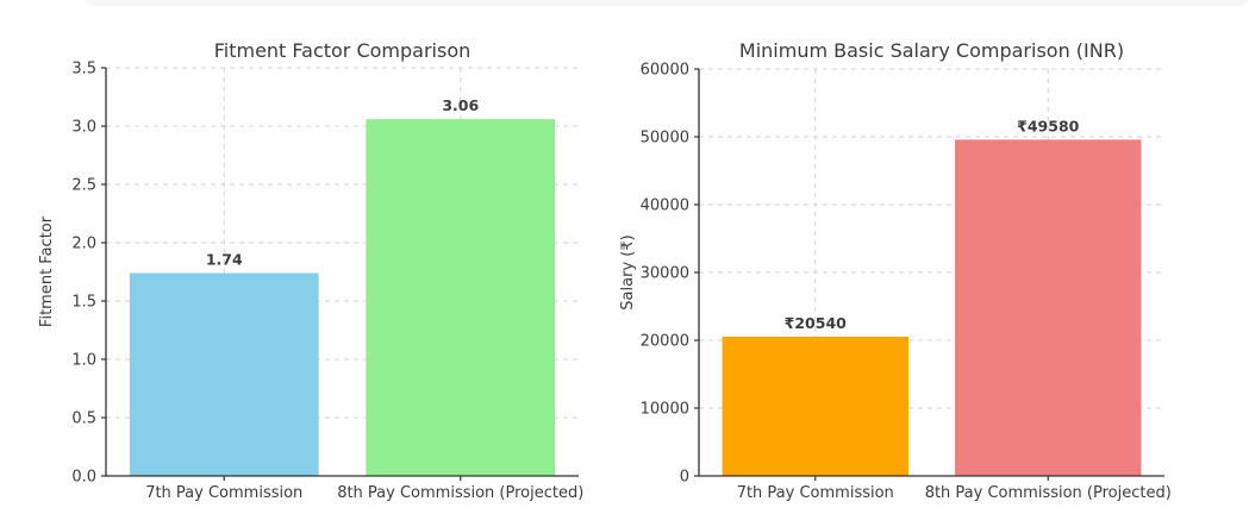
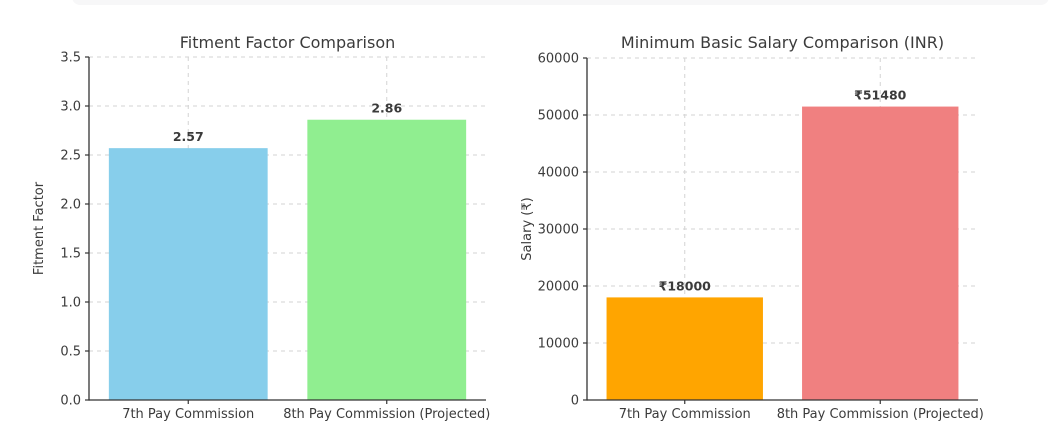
Fitment Factor Comparison/7th Pay Commission: 1.74 -> 2.57
Fitment Factor Comparison/8th Pay Commission (Projected): 3.06 -> 2.86
Minimum Basic Salary Comparison (INR)/7th Pay Commission: 20540 -> 18000
Minimum Basic Salary Comparison (INR)/8th Pay Commission (Projected): 49580 -> 51480
